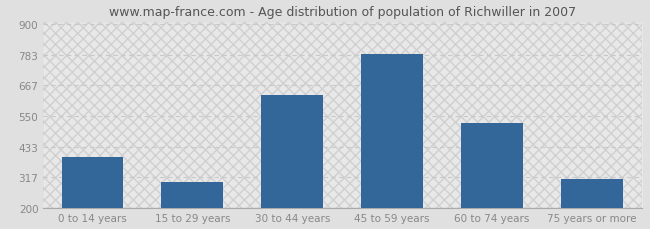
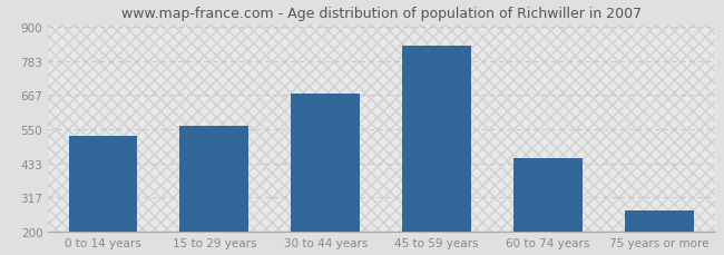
0 to 14 years: 395 -> 527
15 to 29 years: 300 -> 562
30 to 44 years: 630 -> 672
45 to 59 years: 785 -> 836
60 to 74 years: 525 -> 452
75 years or more: 310 -> 272
